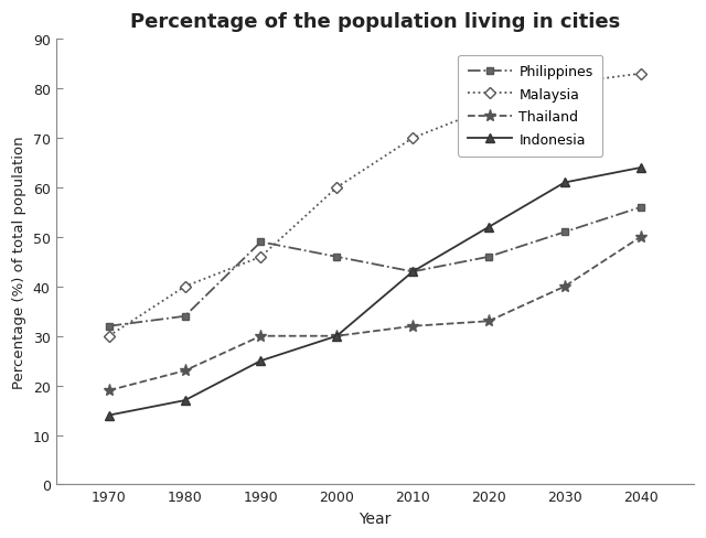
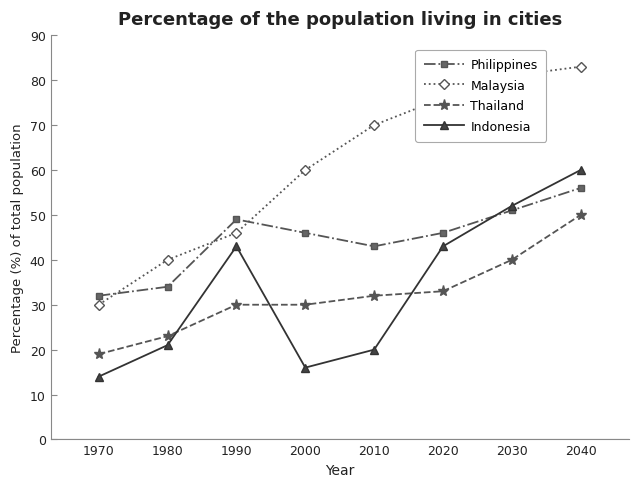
Indonesia/1980: 17 -> 21
Indonesia/1990: 25 -> 43
Indonesia/2000: 30 -> 16
Indonesia/2010: 43 -> 20
Indonesia/2020: 52 -> 43
Indonesia/2030: 61 -> 52
Indonesia/2040: 64 -> 60
